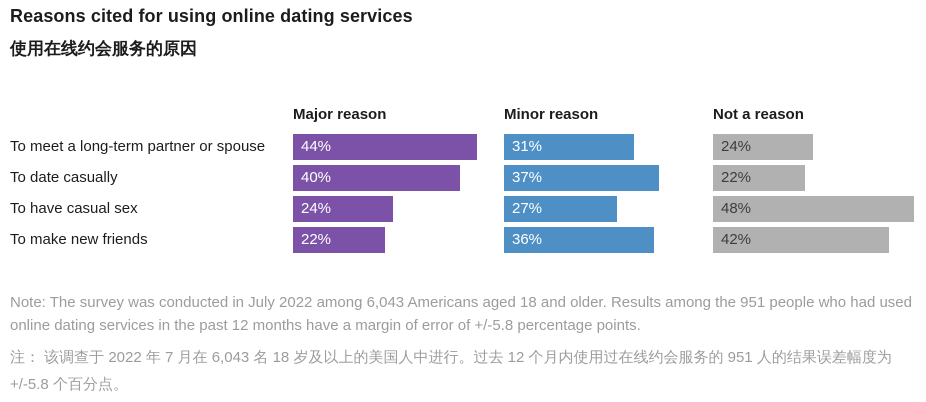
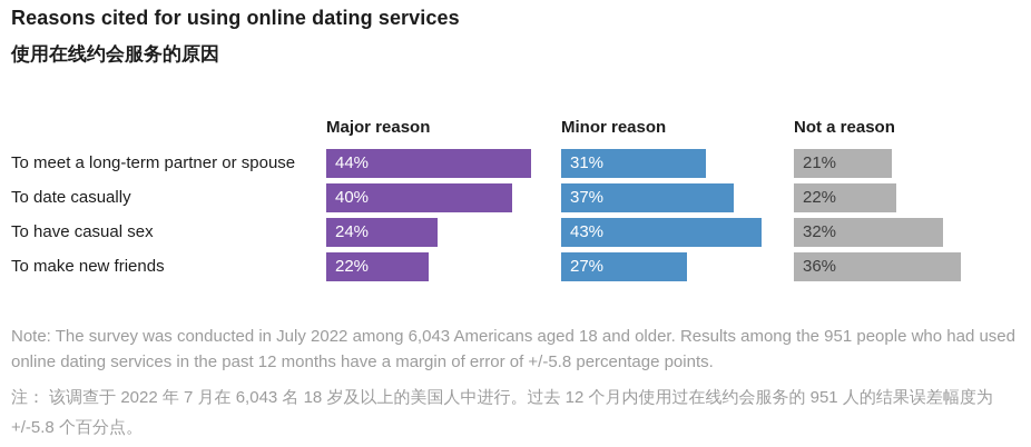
Not a reason/To meet a long-term partner or spouse: 24% -> 21%
Minor reason/To have casual sex: 27% -> 43%
Not a reason/To have casual sex: 48% -> 32%
Minor reason/To make new friends: 36% -> 27%
Not a reason/To make new friends: 42% -> 36%
